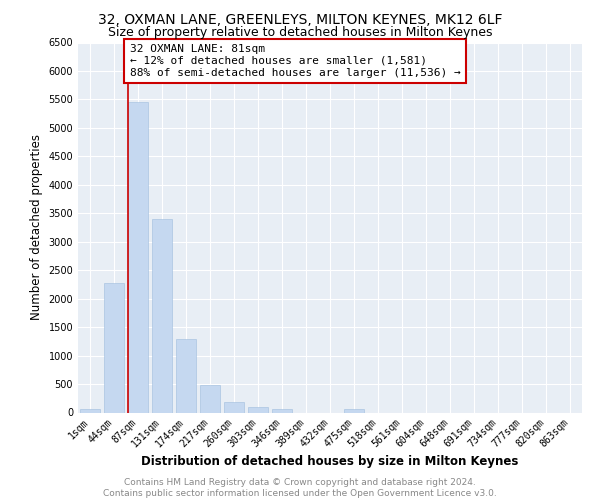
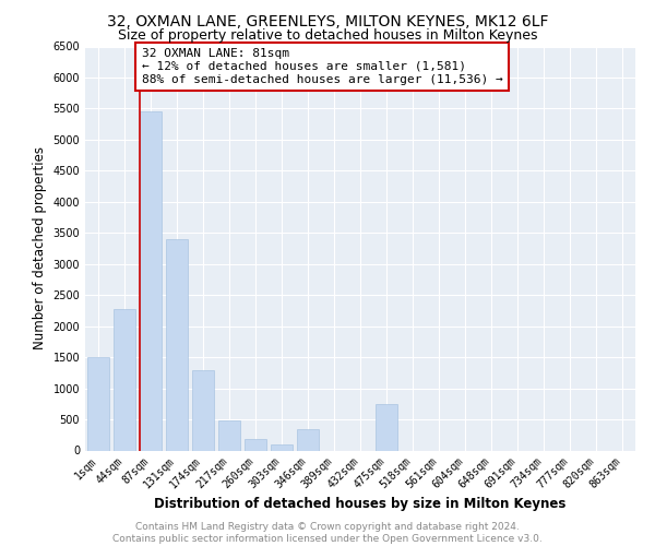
1sqm: 60 -> 1500
346sqm: 60 -> 340
475sqm: 60 -> 740
